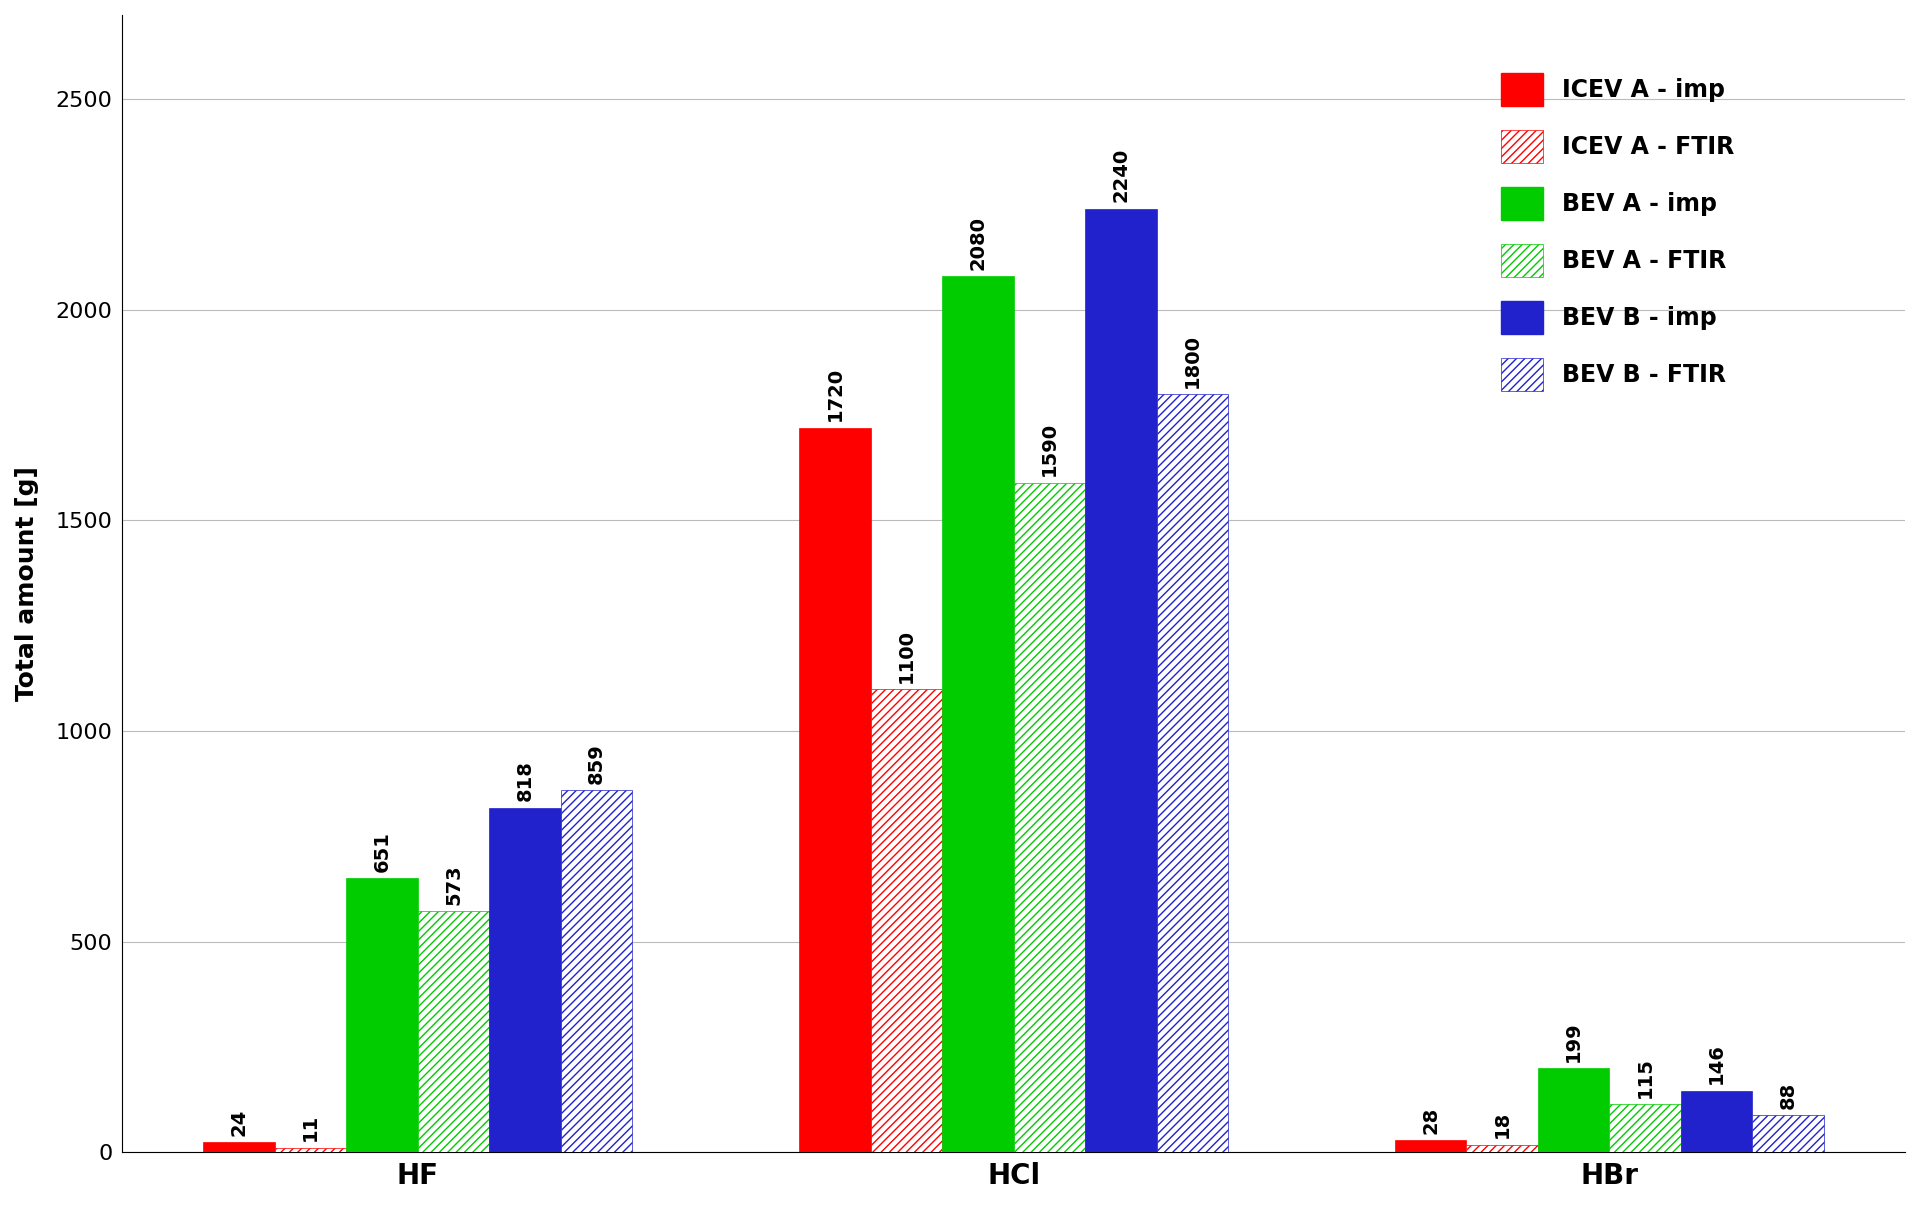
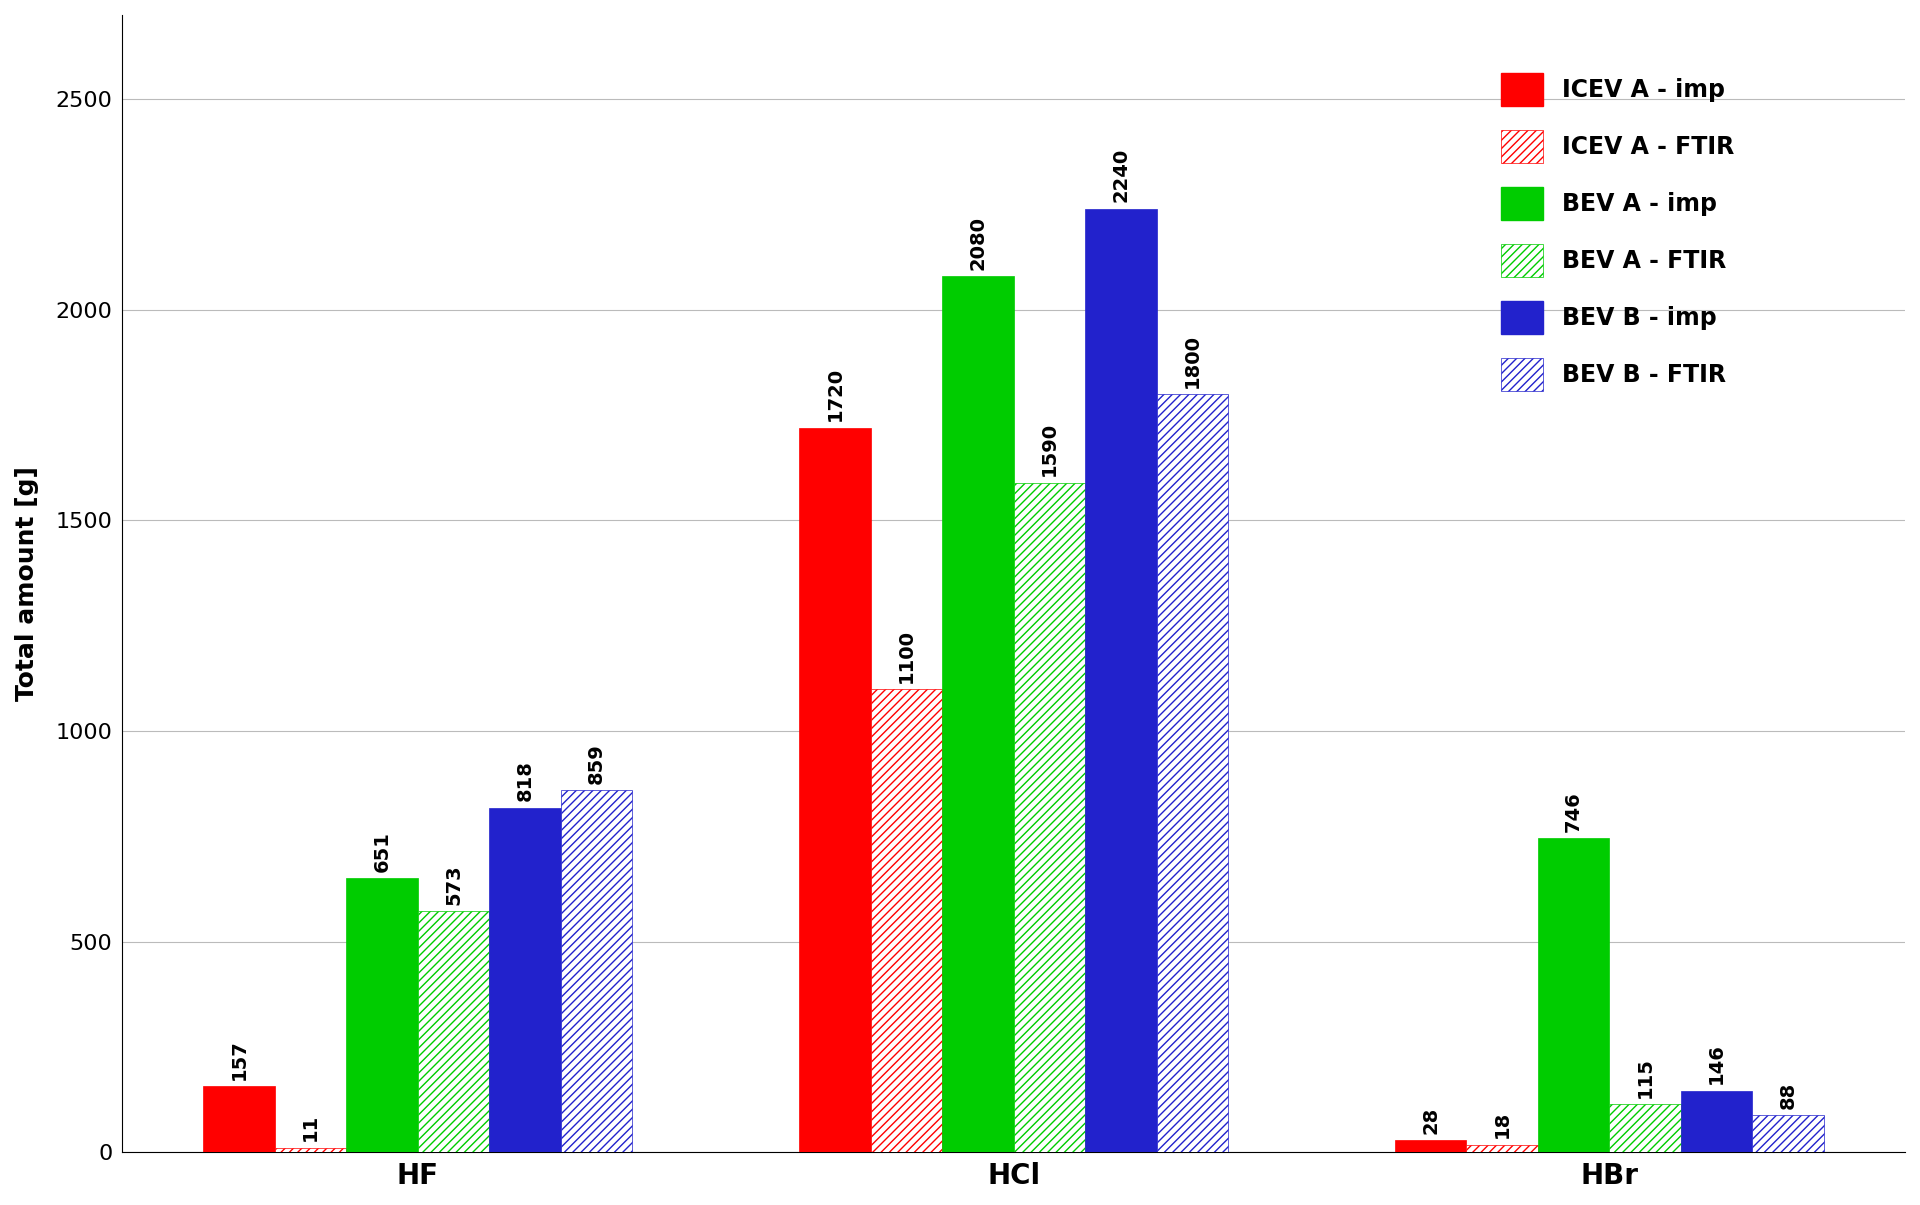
ICEV A - imp/HF: 24 -> 157
BEV A - imp/HBr: 199 -> 746
